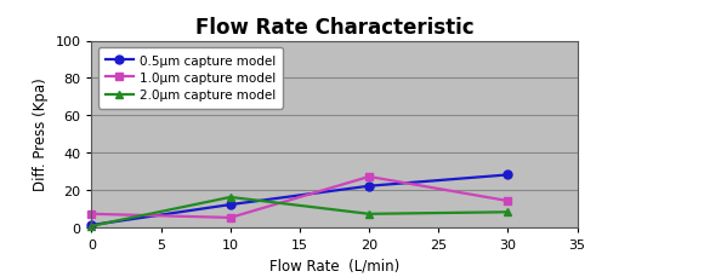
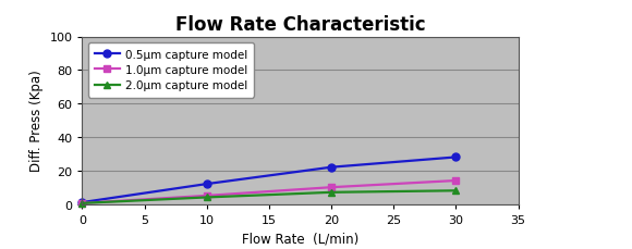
1.0μm capture model/0: 7 -> 0
2.0μm capture model/10: 16 -> 4
1.0μm capture model/20: 27 -> 10
